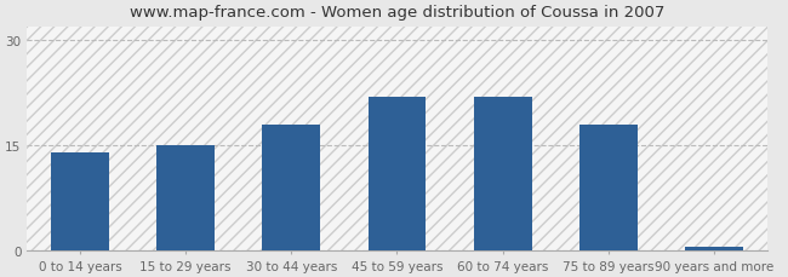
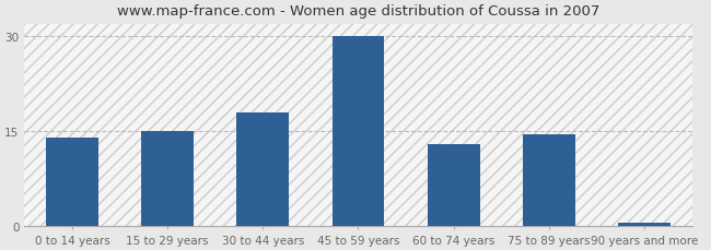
45 to 59 years: 22.0 -> 30.0
60 to 74 years: 22.0 -> 13.0
75 to 89 years: 18.0 -> 14.5
